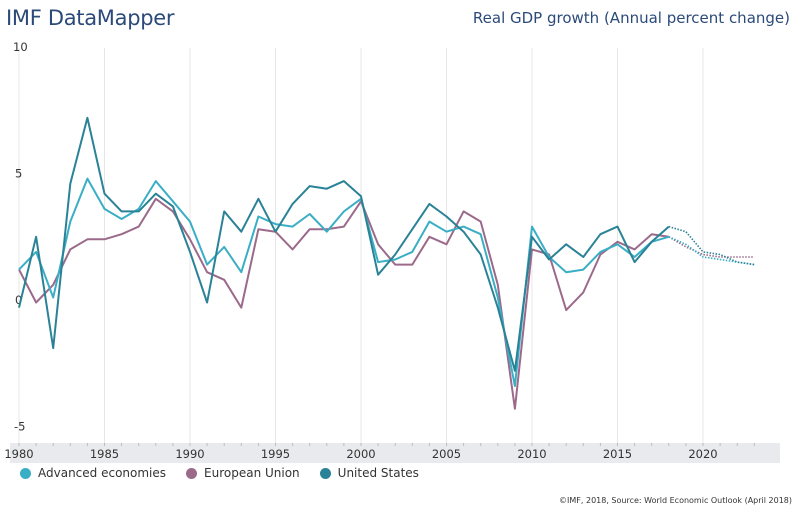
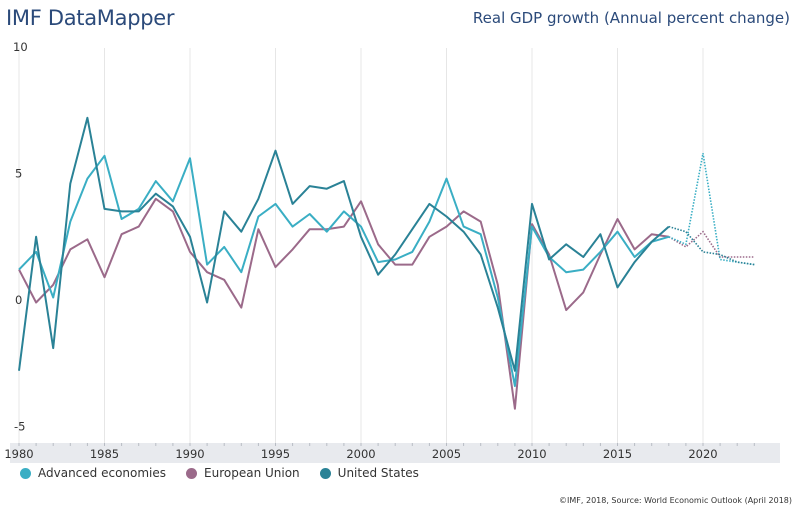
United States/1980: -0.3 -> -2.8
Advanced economies/1985: 3.6 -> 5.7
European Union/1985: 2.4 -> 0.9
United States/1985: 4.2 -> 3.6
Advanced economies/1990: 3.1 -> 5.6
European Union/1990: 2.4 -> 1.9
United States/1990: 1.9 -> 2.5
Advanced economies/1995: 3.0 -> 3.8
European Union/1995: 2.7 -> 1.3
United States/1995: 2.7 -> 5.9
Advanced economies/2000: 4.0 -> 2.9
United States/2000: 4.1 -> 2.5
Advanced economies/2005: 2.7 -> 4.8
European Union/2005: 2.2 -> 2.9
European Union/2010: 2.0 -> 3.0
United States/2010: 2.5 -> 3.8
Advanced economies/2015: 2.2 -> 2.7
European Union/2015: 2.3 -> 3.2
United States/2015: 2.9 -> 0.5
Advanced economies/2020: 1.7 -> 5.8
European Union/2020: 1.8 -> 2.7
